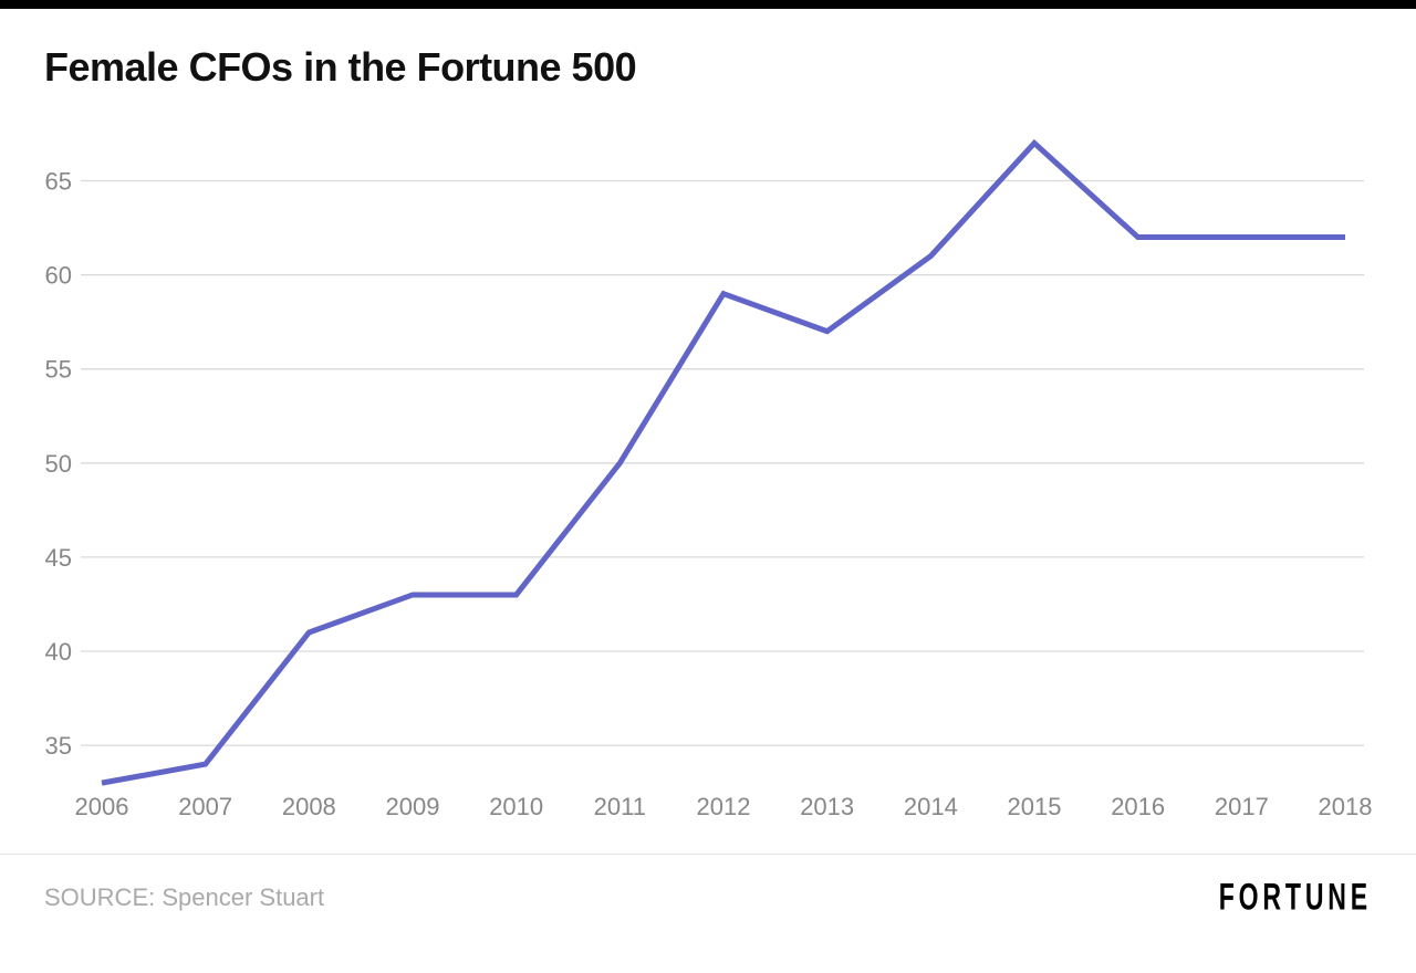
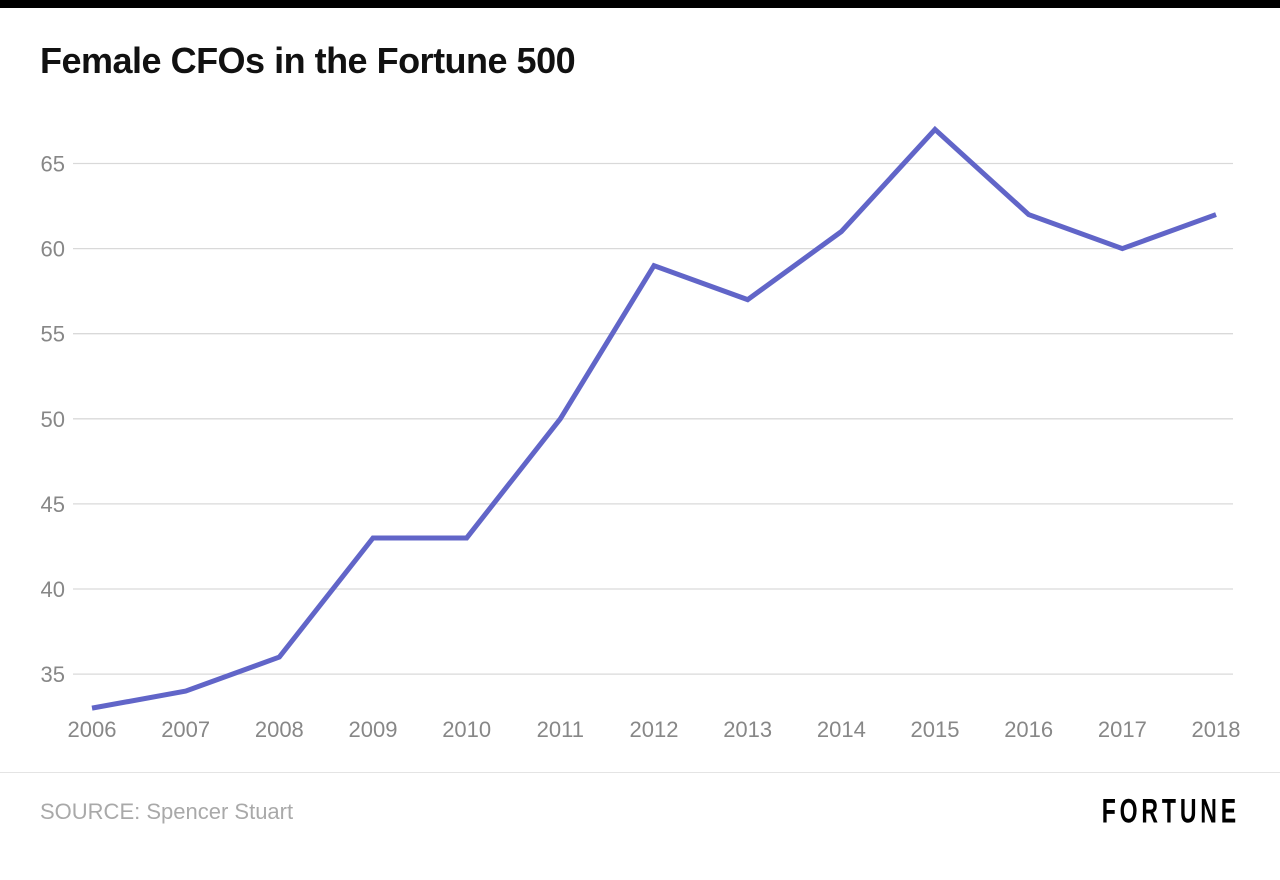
2008: 41 -> 36
2017: 62 -> 60
